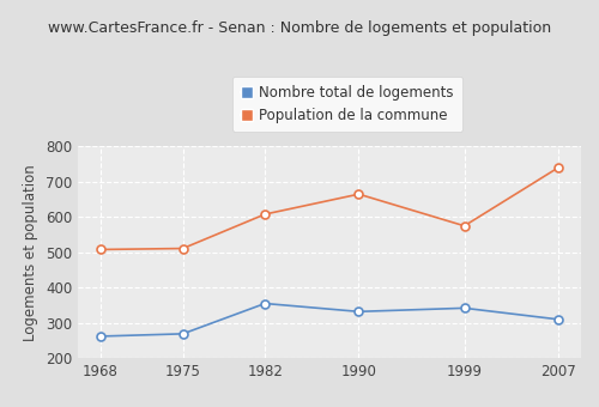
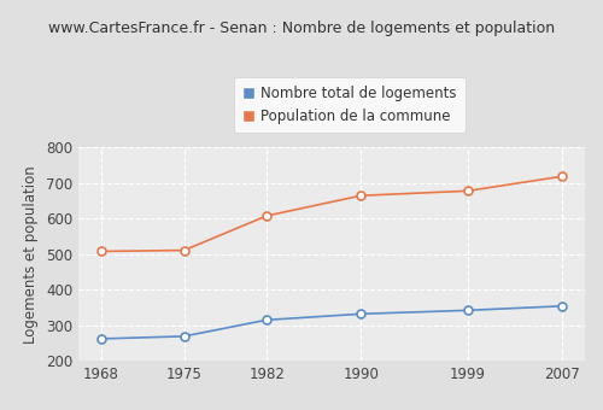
Nombre total de logements/1982: 355 -> 315
Population de la commune/1999: 575 -> 678
Nombre total de logements/2007: 310 -> 354
Population de la commune/2007: 740 -> 719
